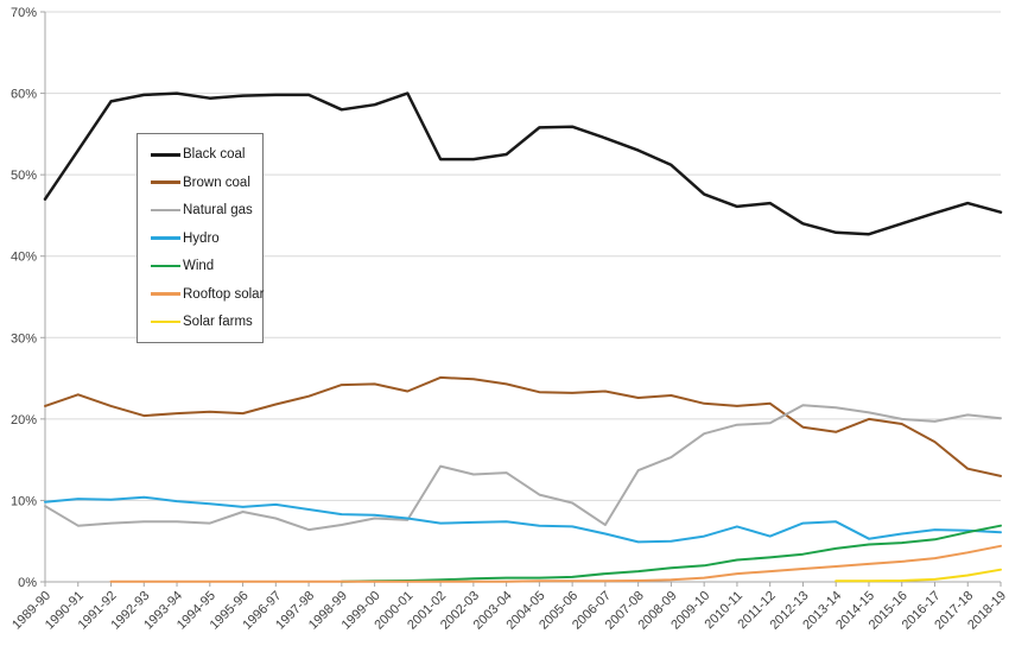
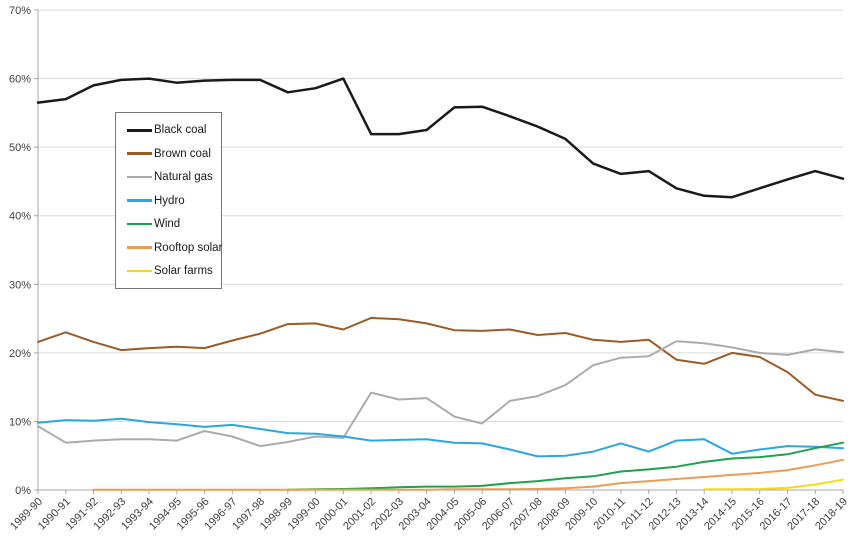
Black coal/1989-90: 47% -> 56%
Black coal/1990-91: 53% -> 57%
Natural gas/2006-07: 7% -> 13%
